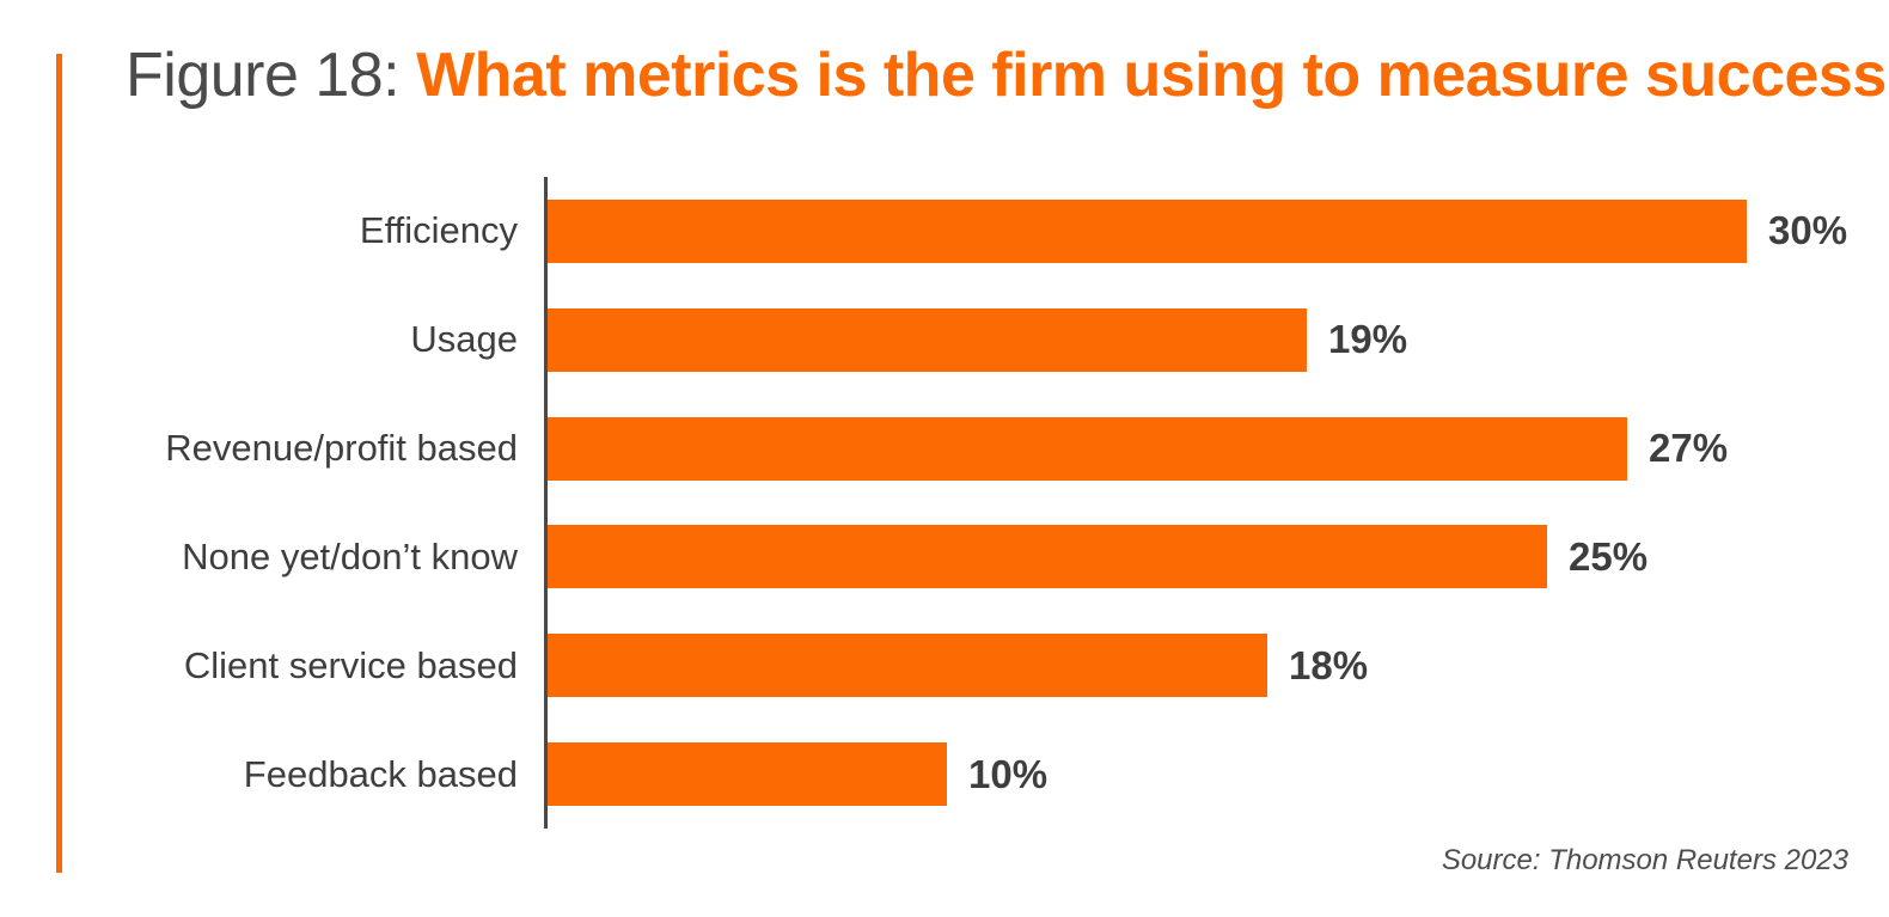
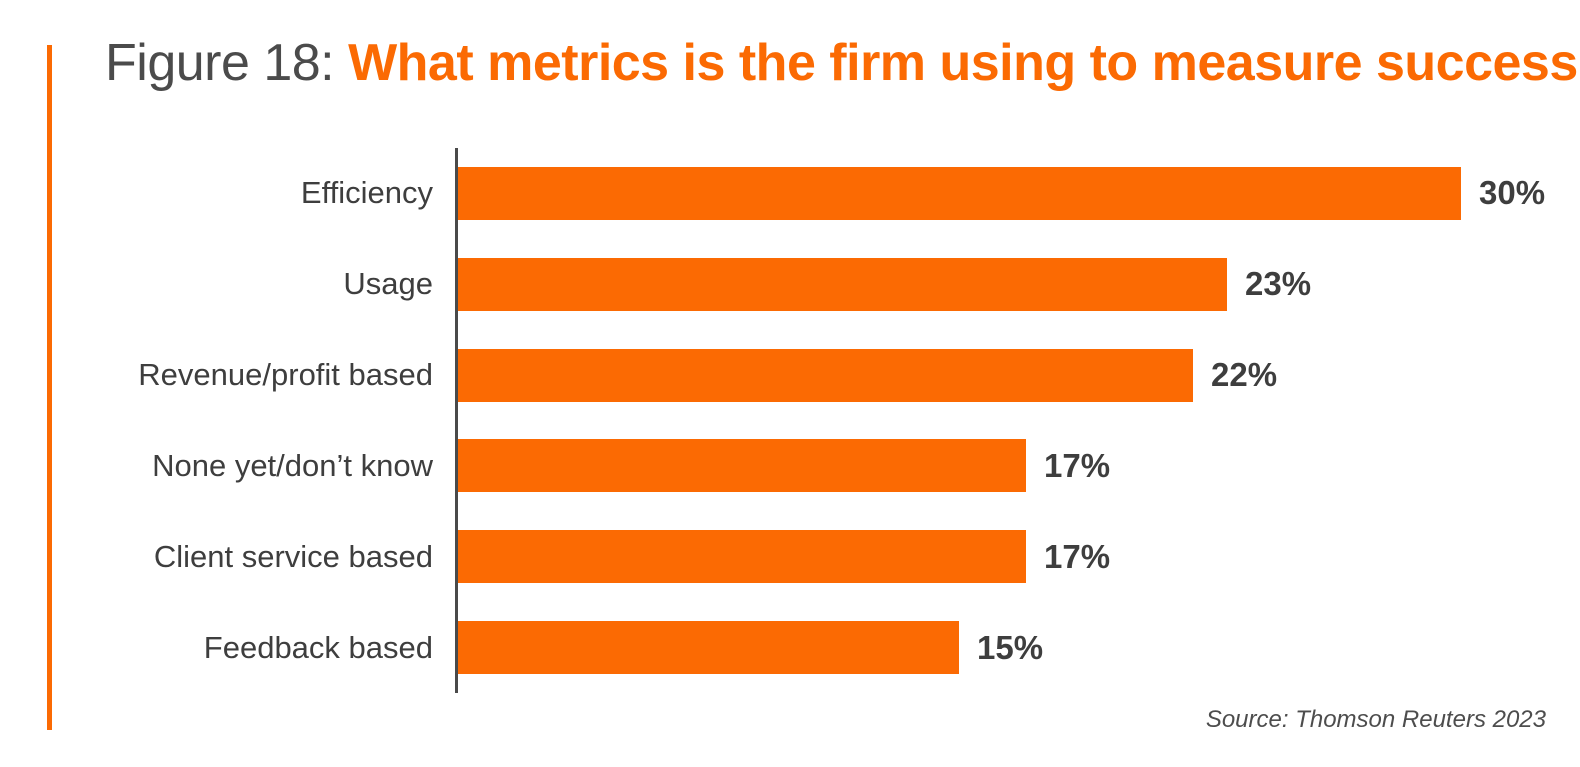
Usage: 19% -> 23%
Revenue/profit based: 27% -> 22%
None yet/don’t know: 25% -> 17%
Client service based: 18% -> 17%
Feedback based: 10% -> 15%
